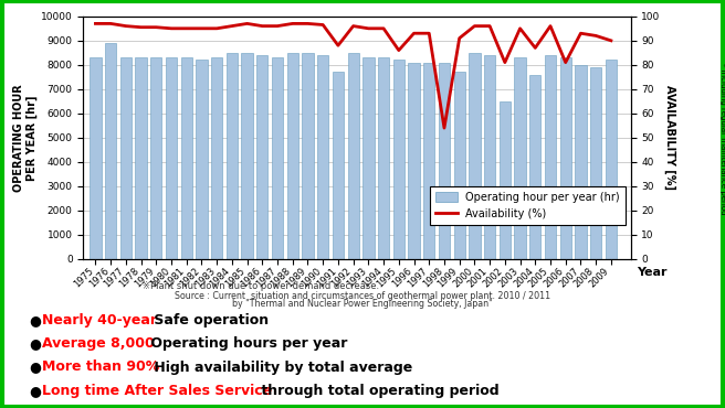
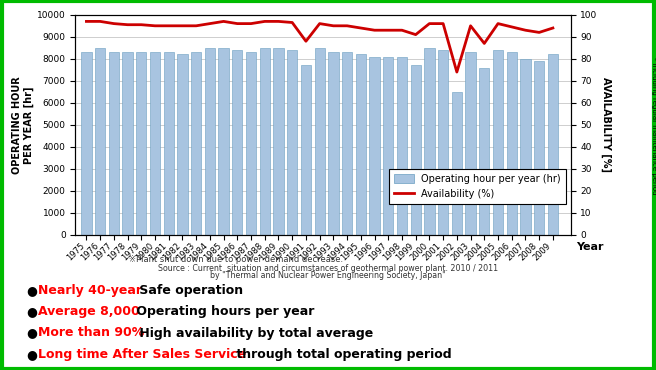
Operating hour per year (hr)/1976: 8900 -> 8500
Availability (%)/1995: 86.0 -> 94.0
Availability (%)/1998: 54.0 -> 93.0
Availability (%)/2002: 81.0 -> 74.0
Availability (%)/2006: 81.0 -> 94.5
Availability (%)/2009: 90.0 -> 94.0
